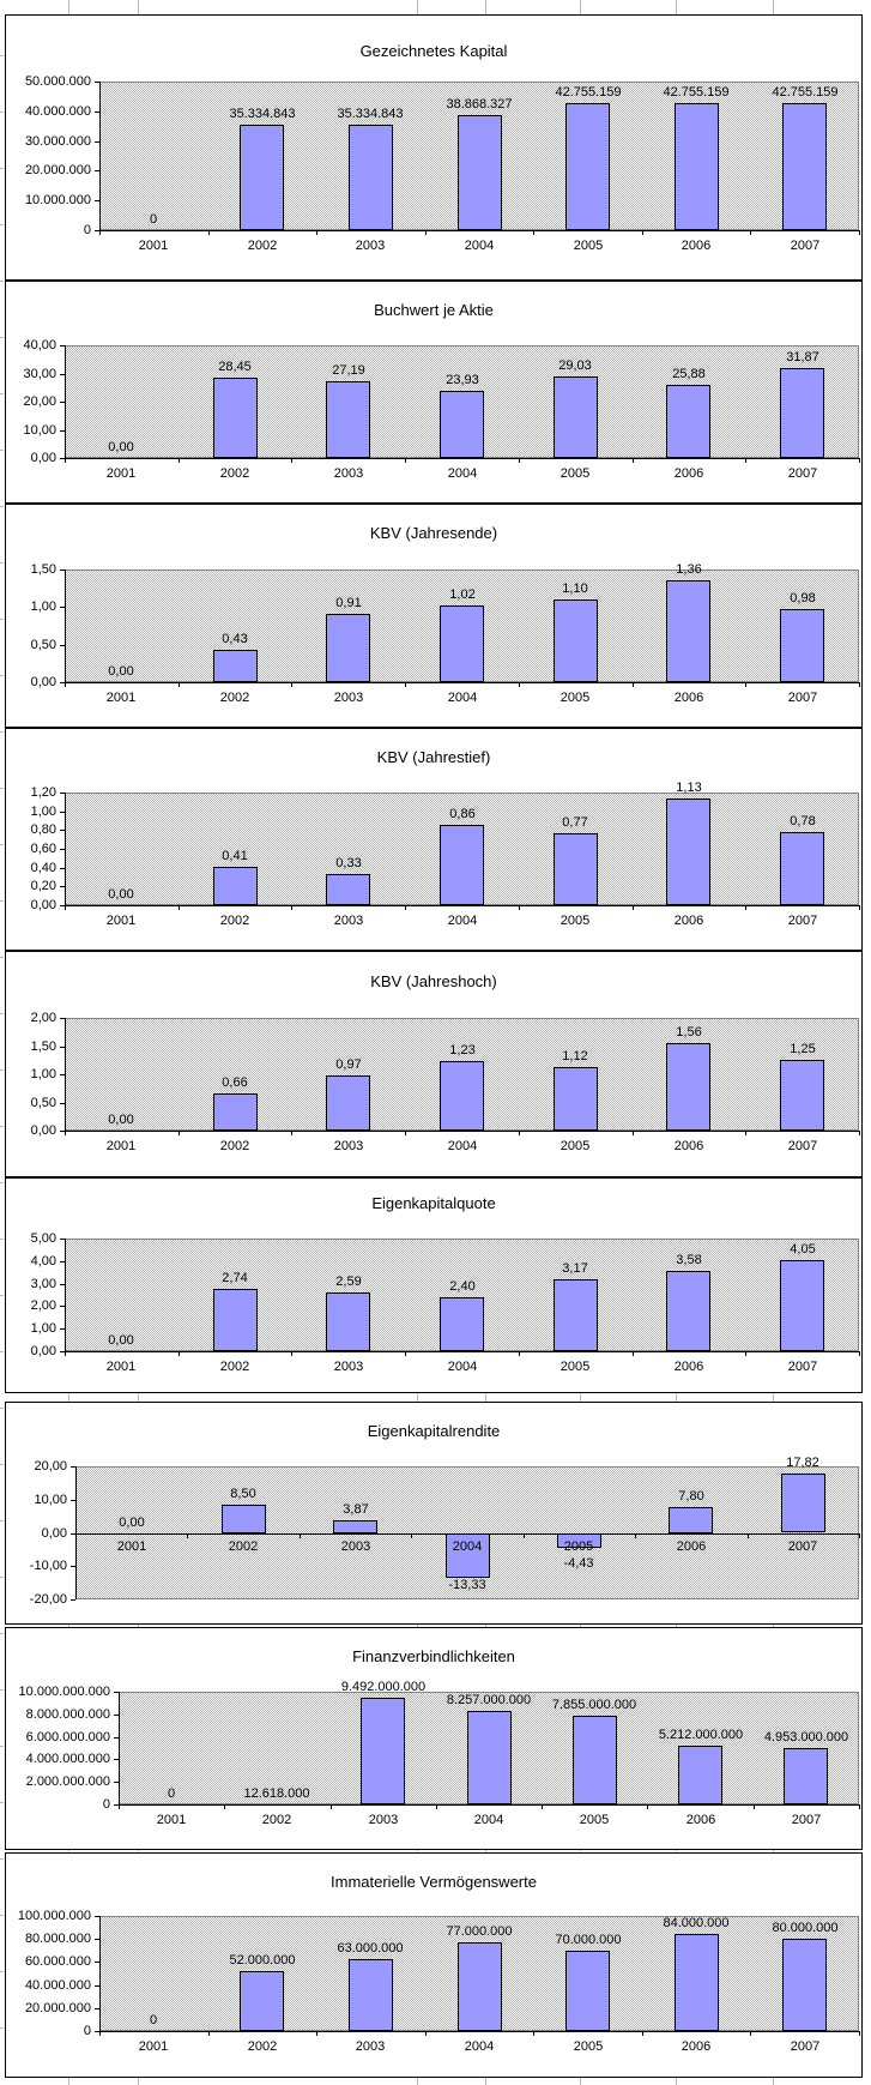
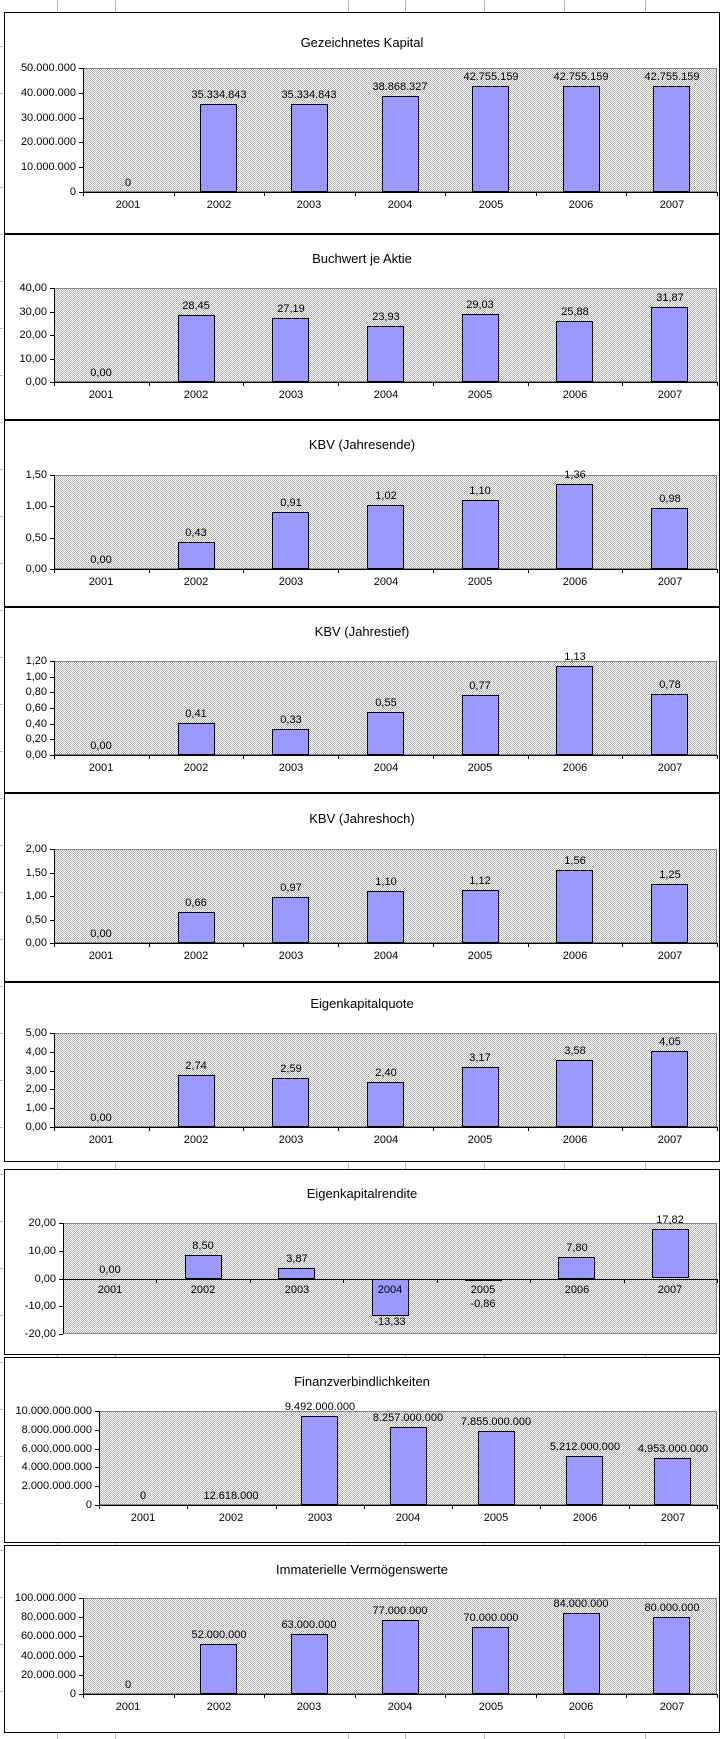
KBV (Jahrestief)/2004: 0,86 -> 0,55
KBV (Jahreshoch)/2004: 1,23 -> 1,10
Eigenkapitalrendite/2005: -4,43 -> -0,86
